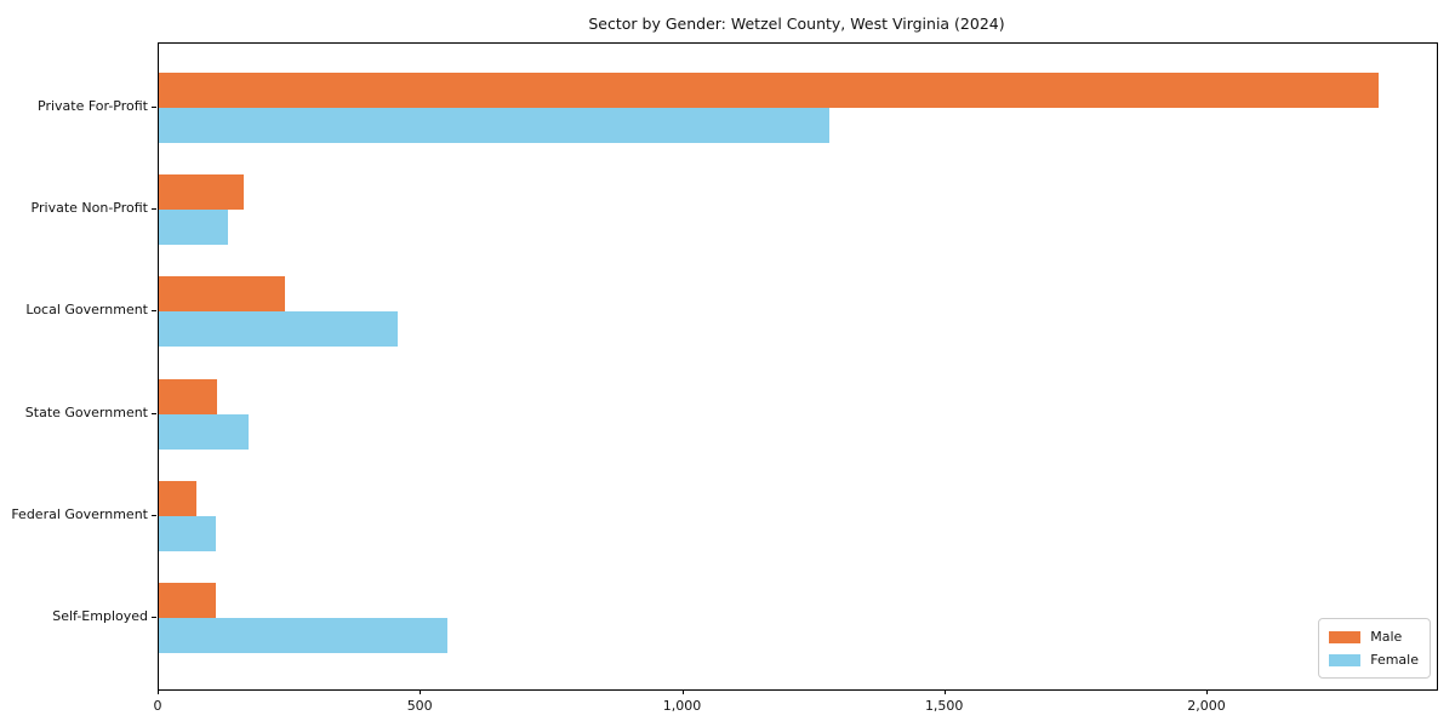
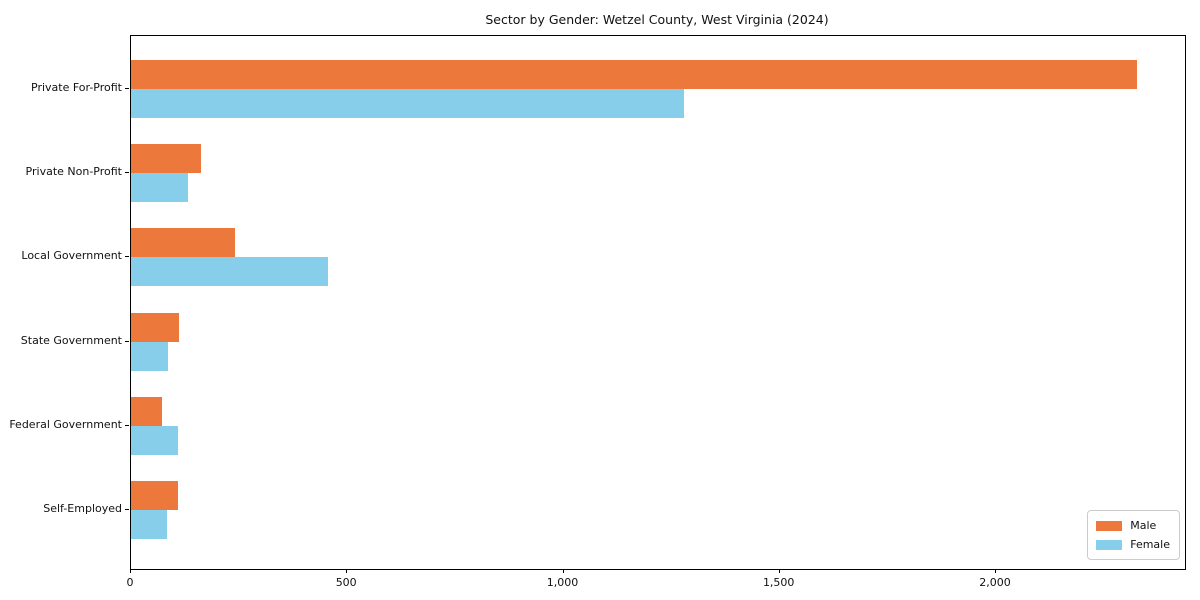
Female/State Government: 170 -> 80
Female/Self-Employed: 550 -> 80
